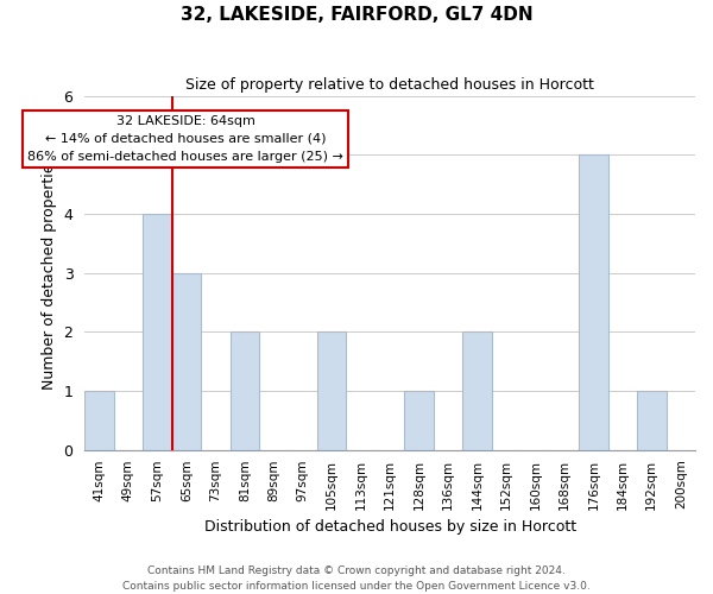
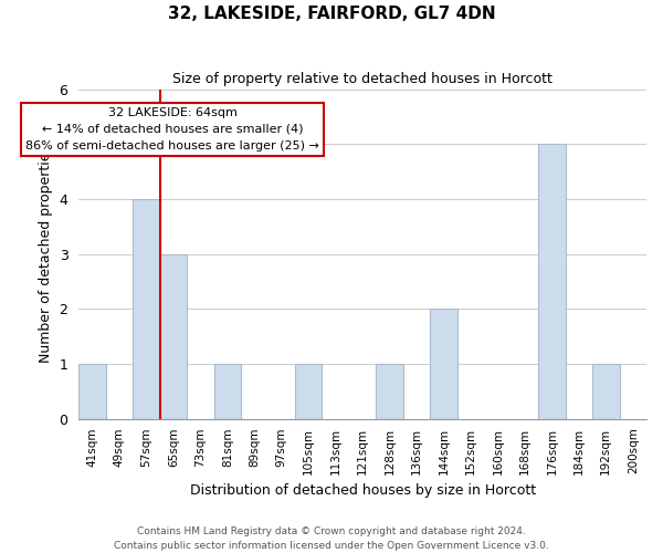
81sqm: 2 -> 1
105sqm: 2 -> 1
